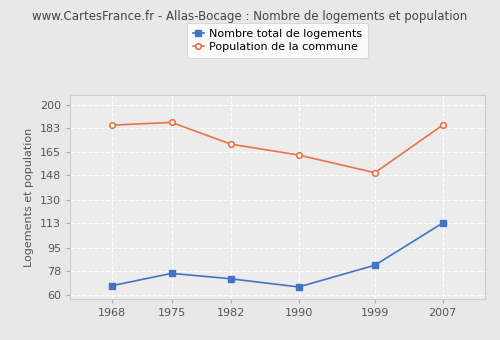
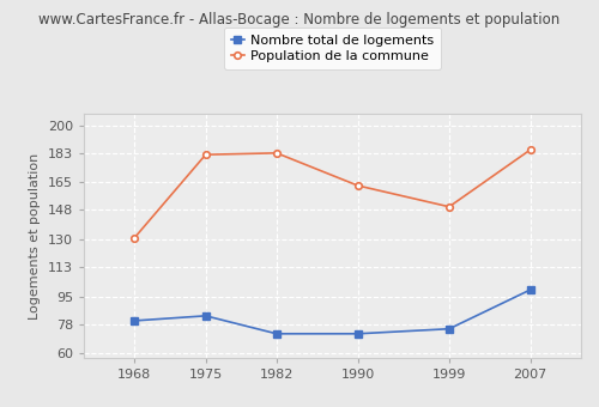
Nombre total de logements/1968: 67 -> 80
Population de la commune/1968: 185 -> 131
Nombre total de logements/1975: 76 -> 83
Population de la commune/1975: 187 -> 182
Population de la commune/1982: 171 -> 183
Nombre total de logements/1990: 66 -> 72
Nombre total de logements/1999: 82 -> 75
Nombre total de logements/2007: 113 -> 99
